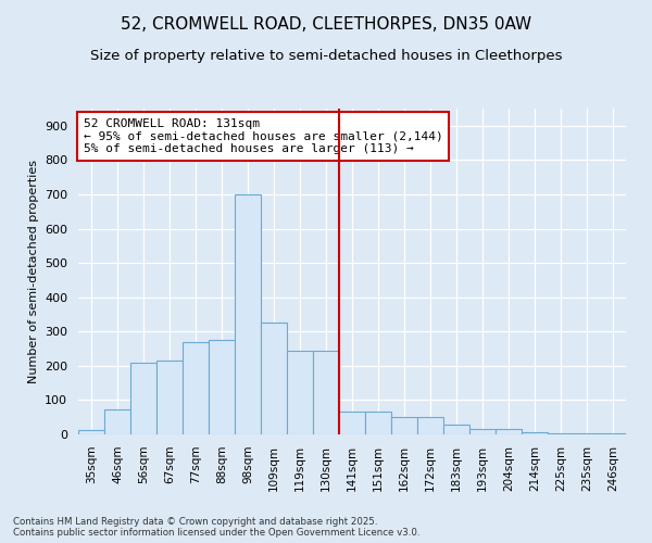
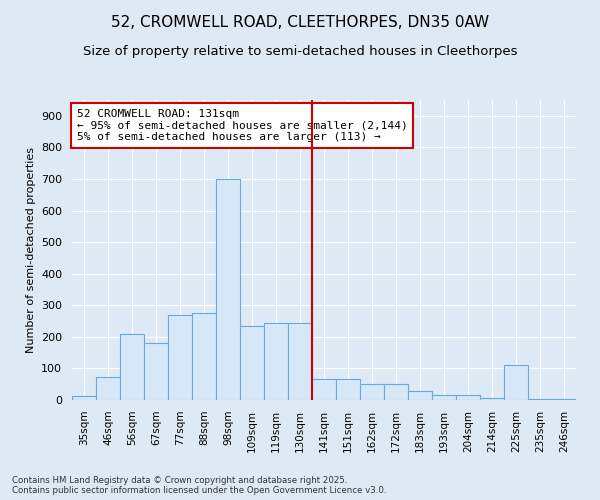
67sqm: 215 -> 180
109sqm: 325 -> 235
225sqm: 3 -> 110
